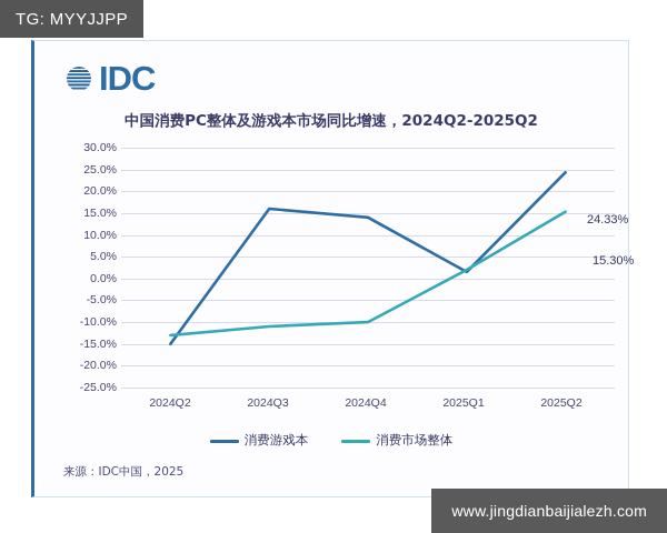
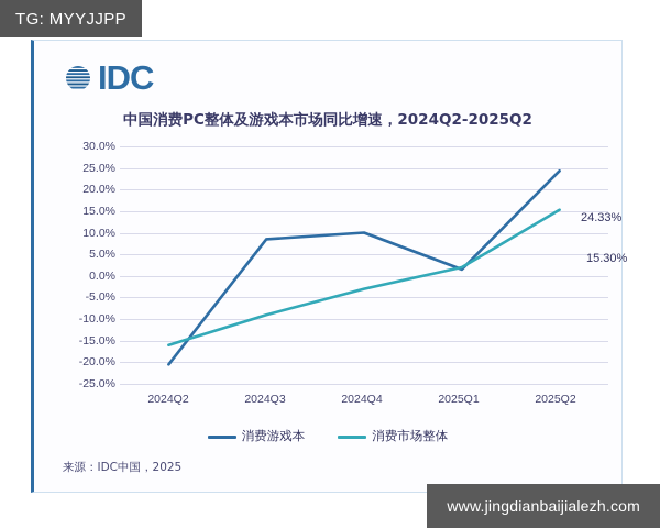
消费游戏本/2024Q2: -15% -> -20%
消费市场整体/2024Q2: -13% -> -16%
消费游戏本/2024Q3: 16% -> 8%
消费市场整体/2024Q3: -11% -> -9%
消费游戏本/2024Q4: 14% -> 10%
消费市场整体/2024Q4: -10% -> -3%
